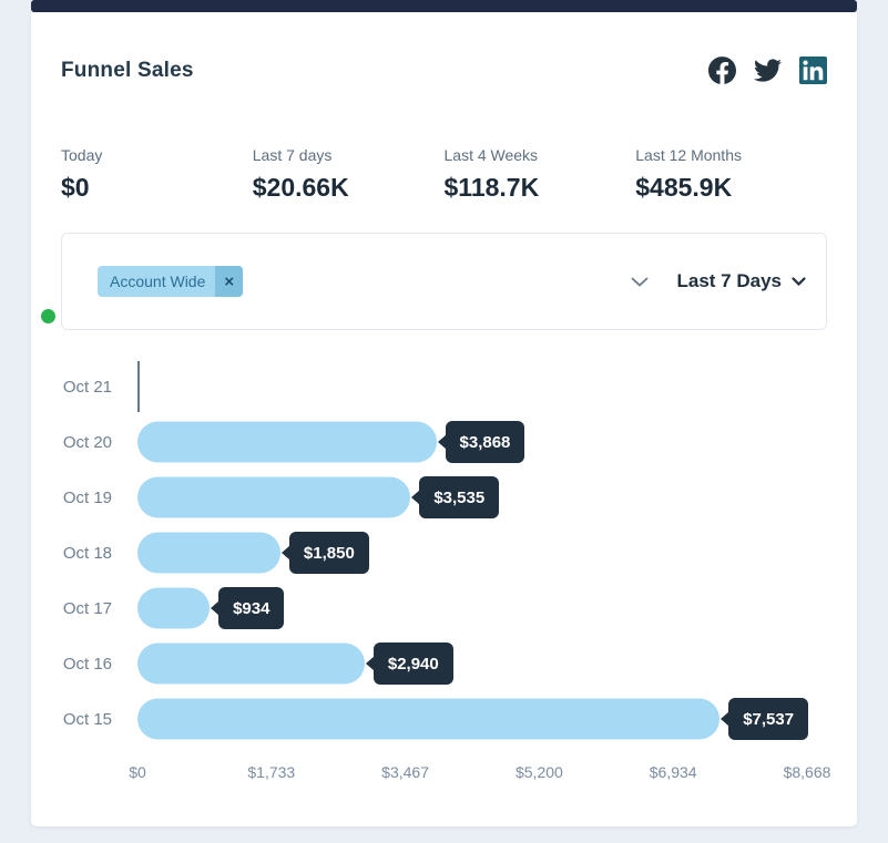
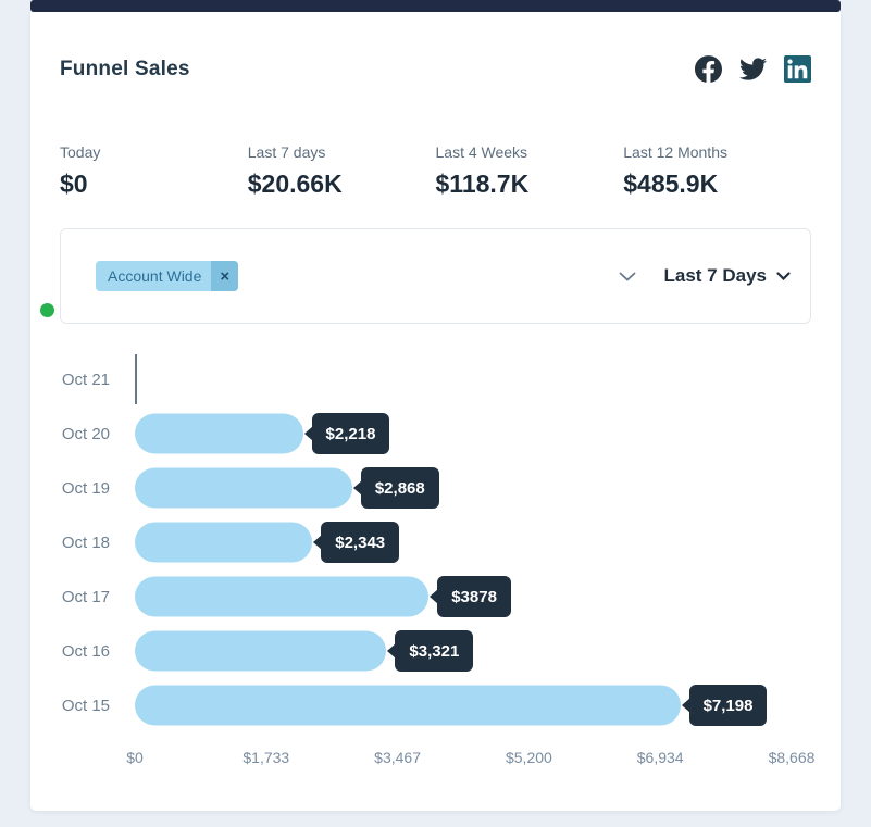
Oct 20: $3,868 -> $2,218
Oct 19: $3,535 -> $2,868
Oct 18: $1,850 -> $2,343
Oct 17: $934 -> $3878
Oct 16: $2,940 -> $3,321
Oct 15: $7,537 -> $7,198
